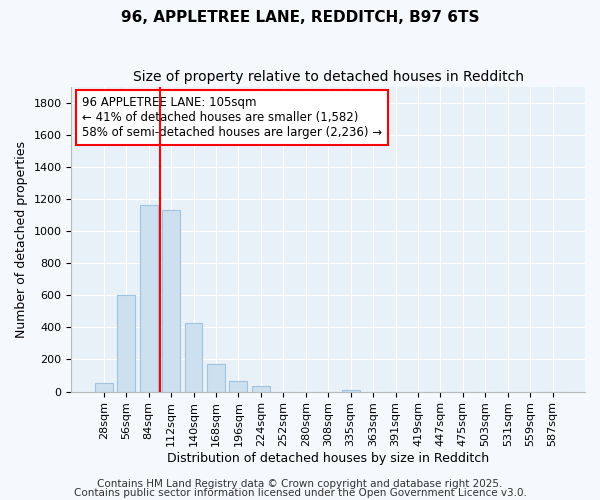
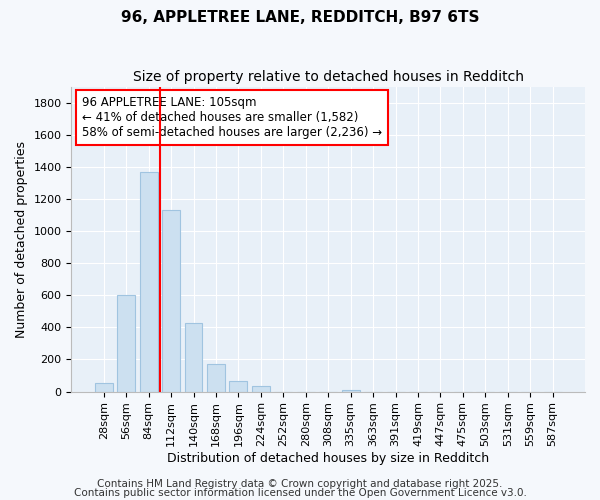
84sqm: 1160 -> 1370
